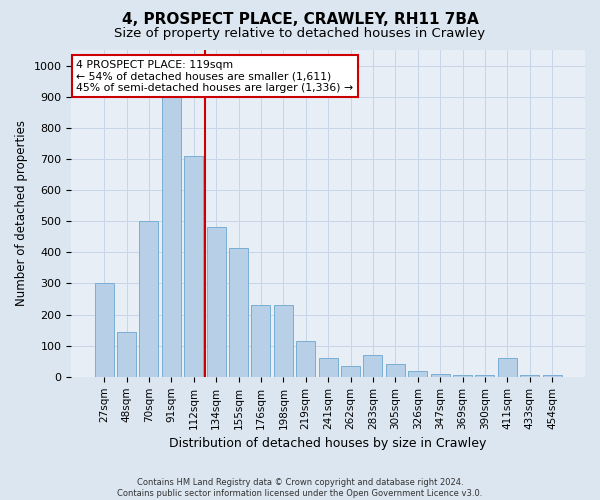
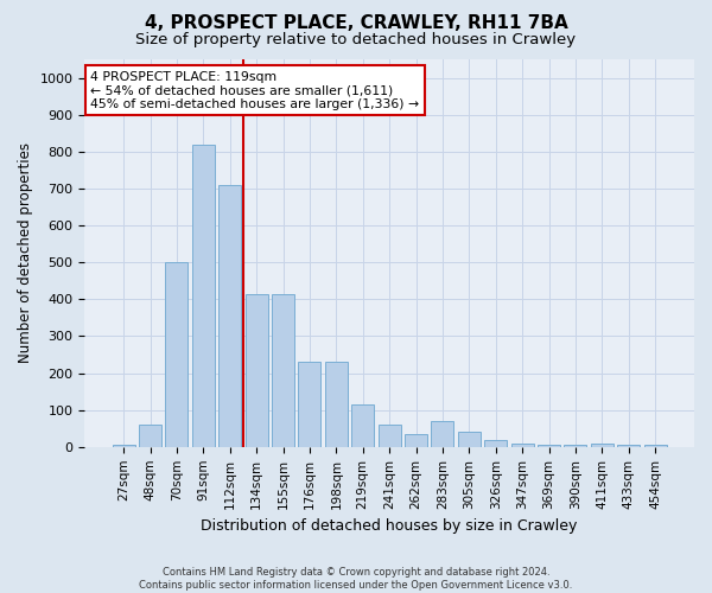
27sqm: 300 -> 5
48sqm: 145 -> 60
91sqm: 900 -> 820
134sqm: 480 -> 415
411sqm: 60 -> 10
